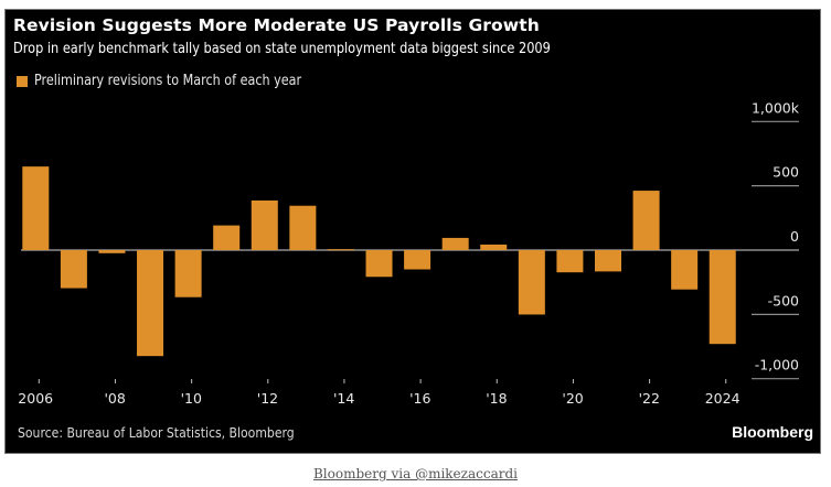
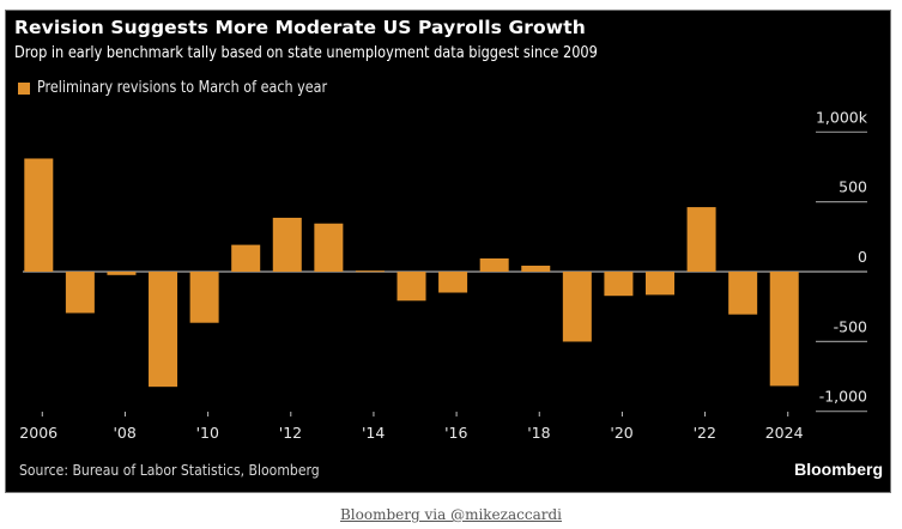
2006: 650k -> 810k
2024: -730k -> -820k
